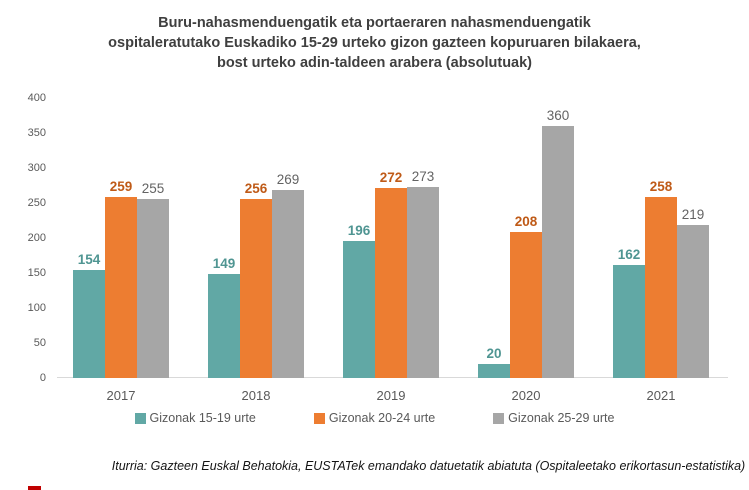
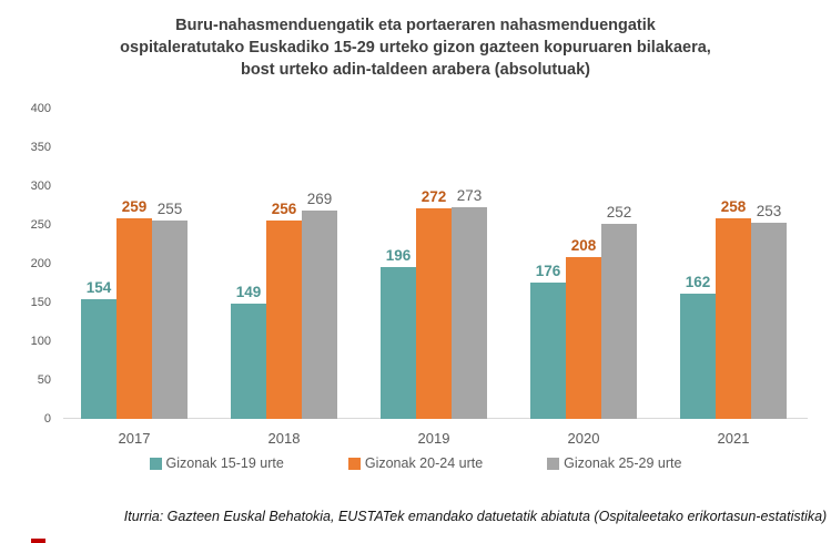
Gizonak 15-19 urte/2020: 20 -> 176
Gizonak 25-29 urte/2020: 360 -> 252
Gizonak 25-29 urte/2021: 219 -> 253
